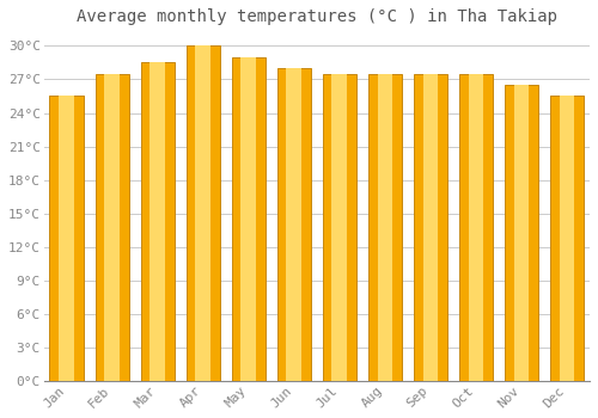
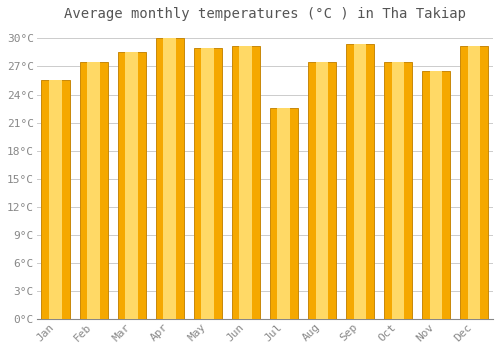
Jun: 28.0°C -> 29.2°C
Jul: 27.5°C -> 22.6°C
Sep: 27.5°C -> 29.4°C
Dec: 25.5°C -> 29.2°C
